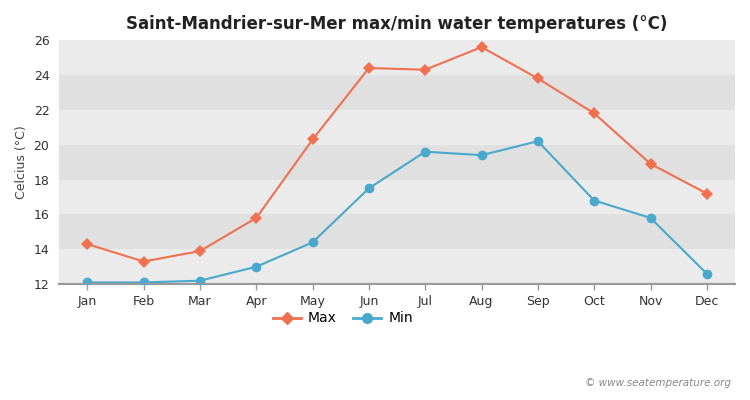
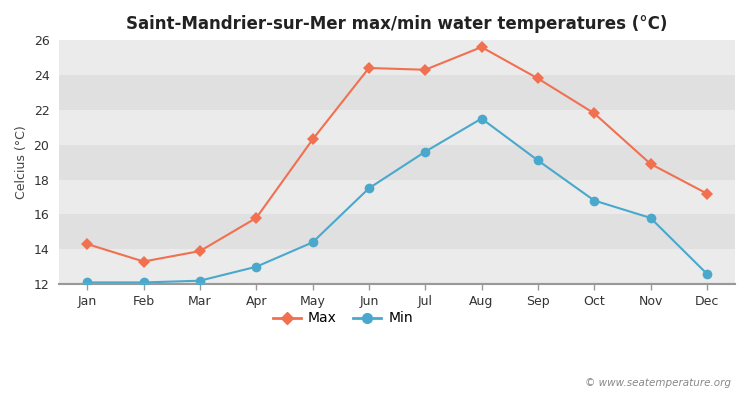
Min/Aug: 19.4 -> 21.5
Min/Sep: 20.2 -> 19.1
